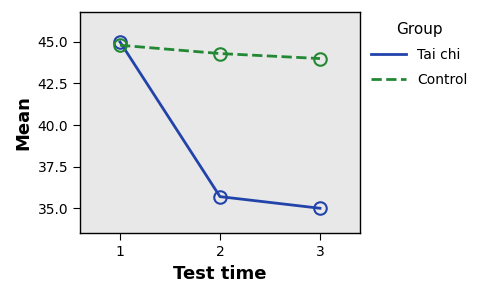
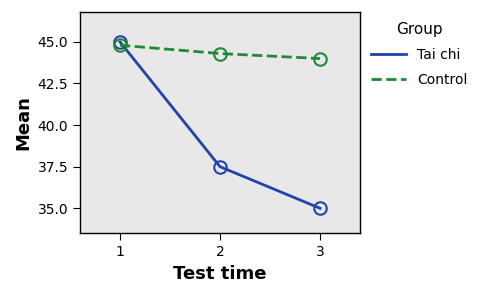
Tai chi/2: 35.7 -> 37.5
